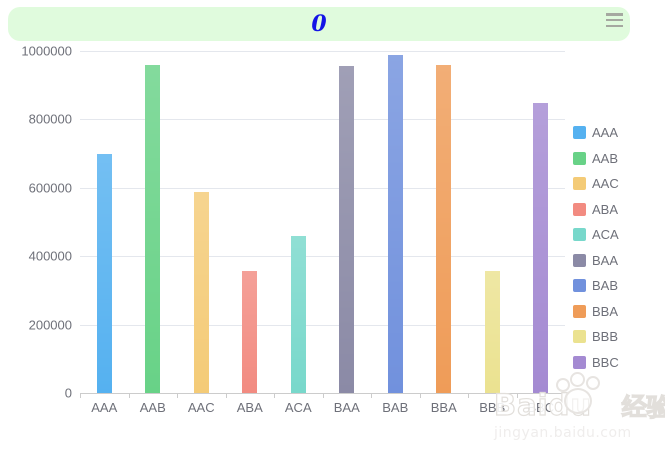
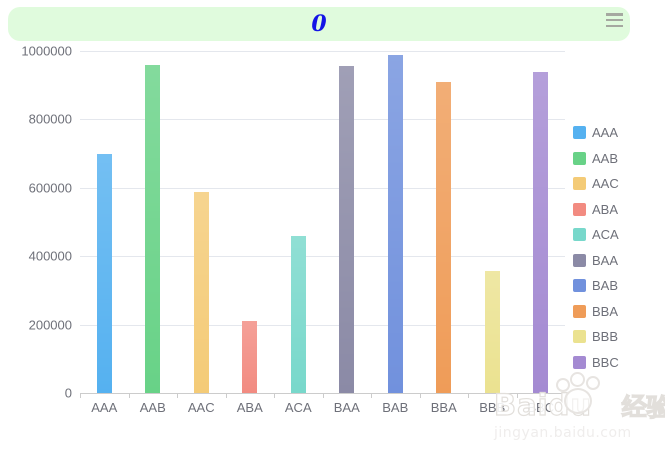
ABA: 360000 -> 210000
BBA: 960000 -> 910000
BBC: 850000 -> 940000
